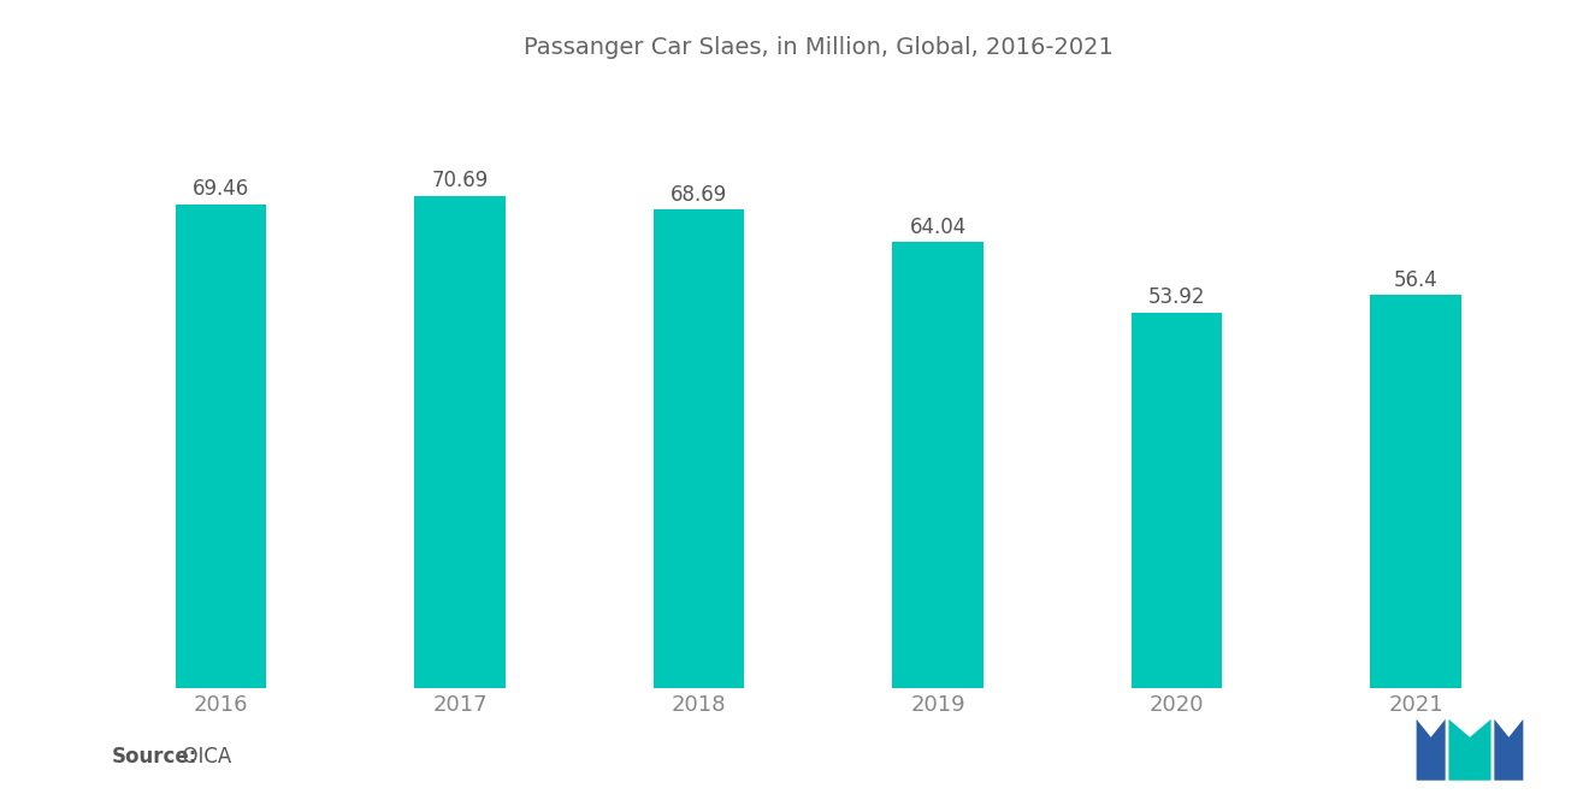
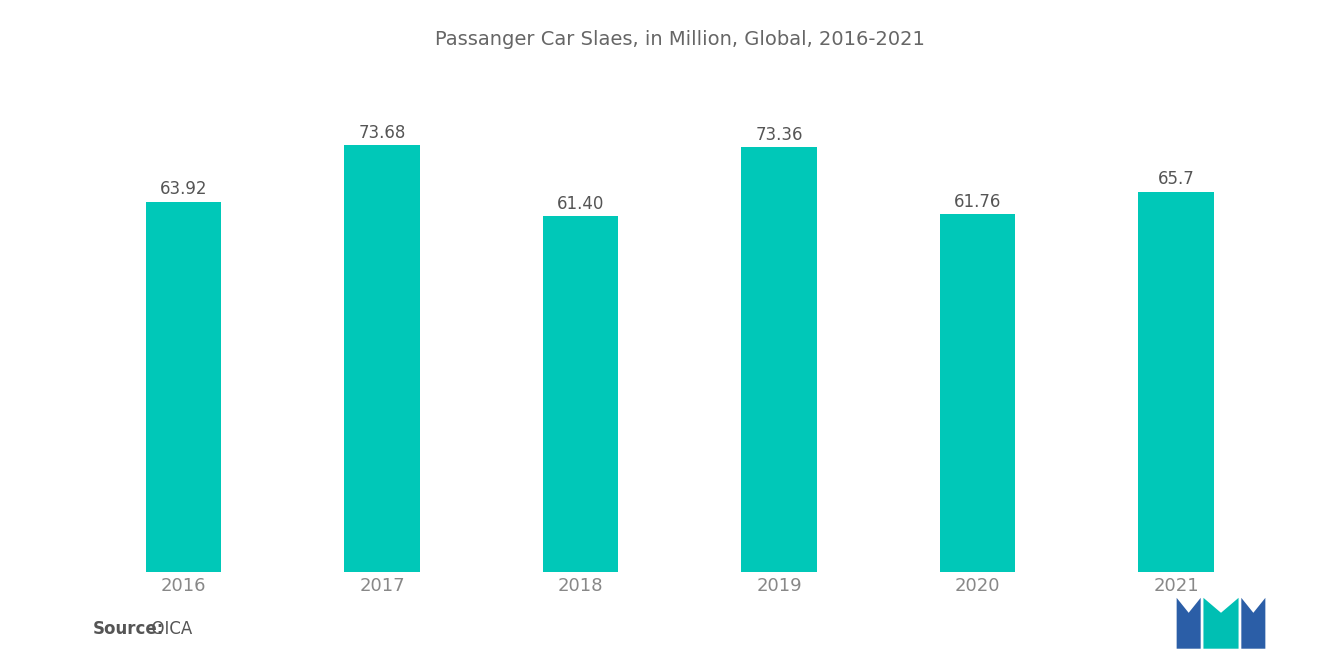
2016: 69.46 -> 63.92
2017: 70.69 -> 73.68
2018: 68.69 -> 61.40
2019: 64.04 -> 73.36
2020: 53.92 -> 61.76
2021: 56.4 -> 65.7
